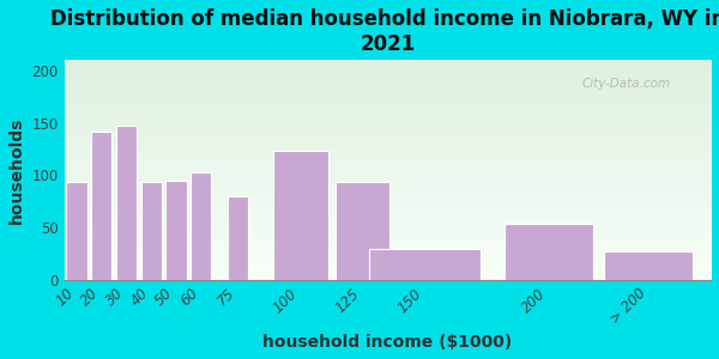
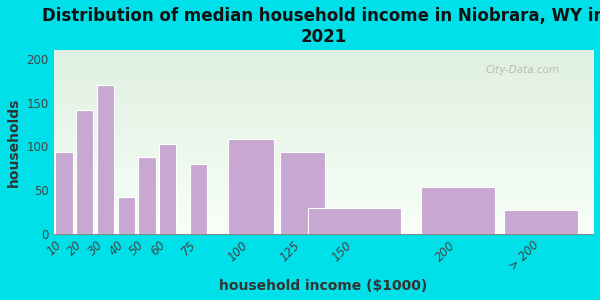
30: 147 -> 170
40: 93 -> 42
50: 95 -> 88
100: 123 -> 108
